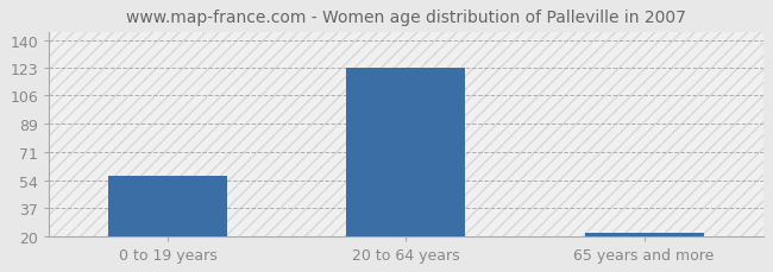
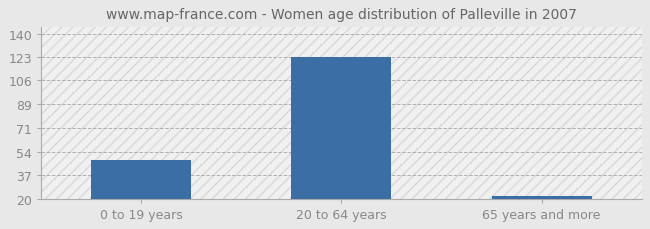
0 to 19 years: 57 -> 48
